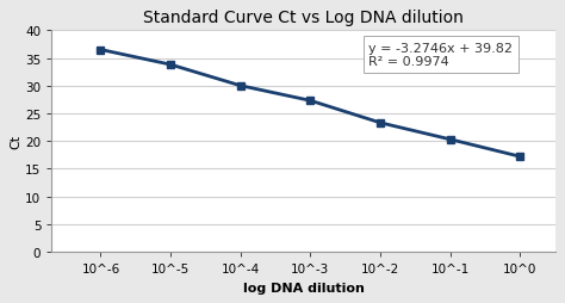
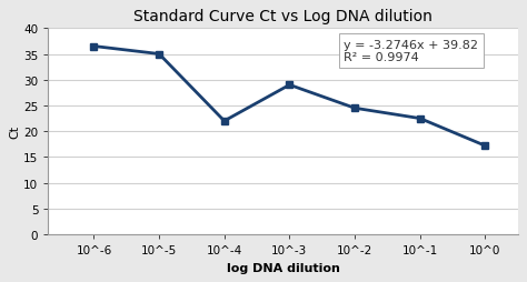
10^-5: 33.8 -> 35.0
10^-4: 30.0 -> 22.0
10^-3: 27.3 -> 29.0
10^-2: 23.3 -> 24.5
10^-1: 20.3 -> 22.5
